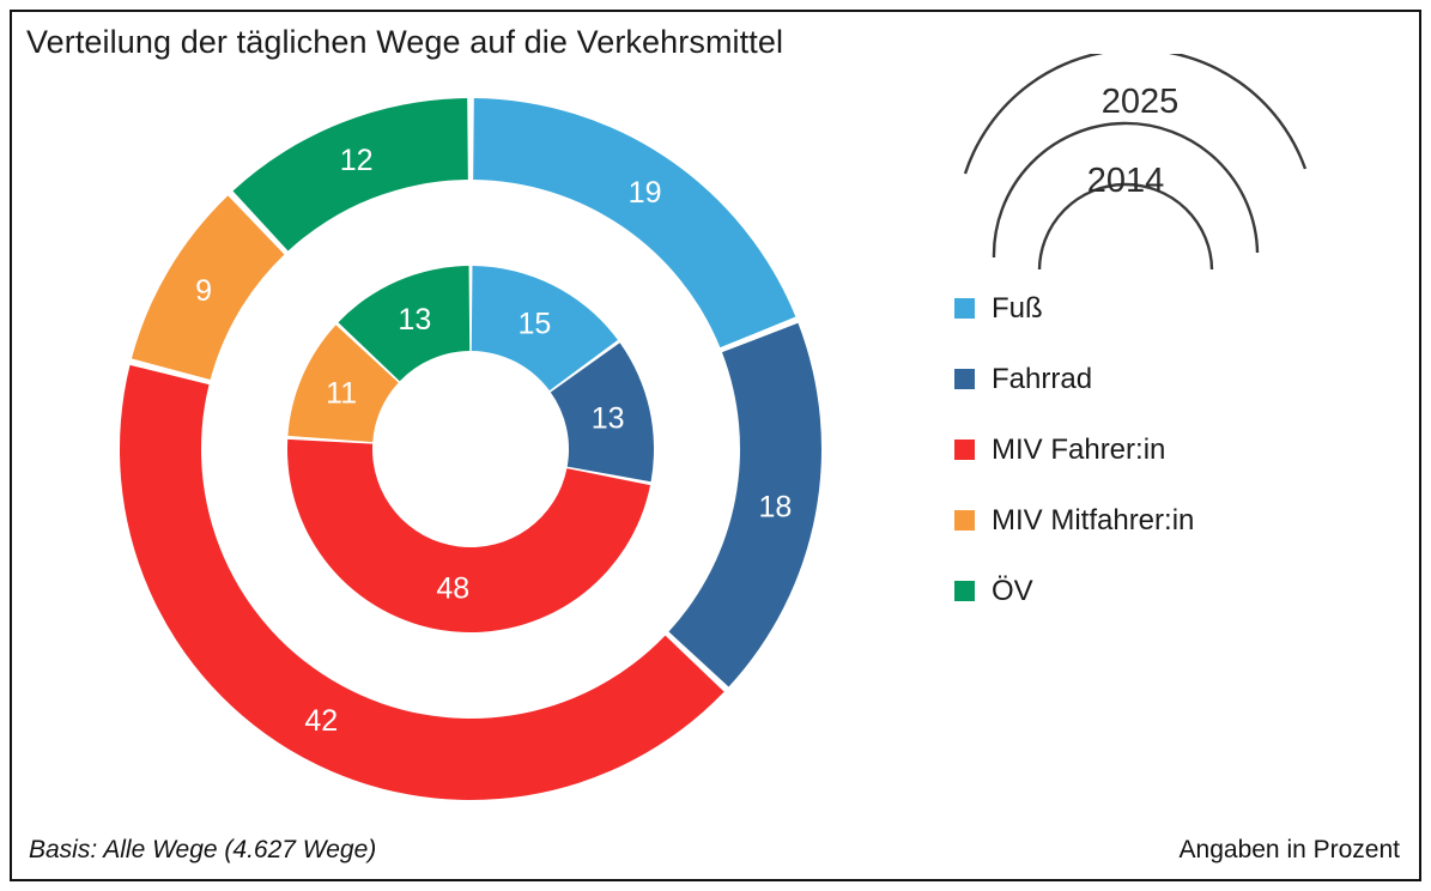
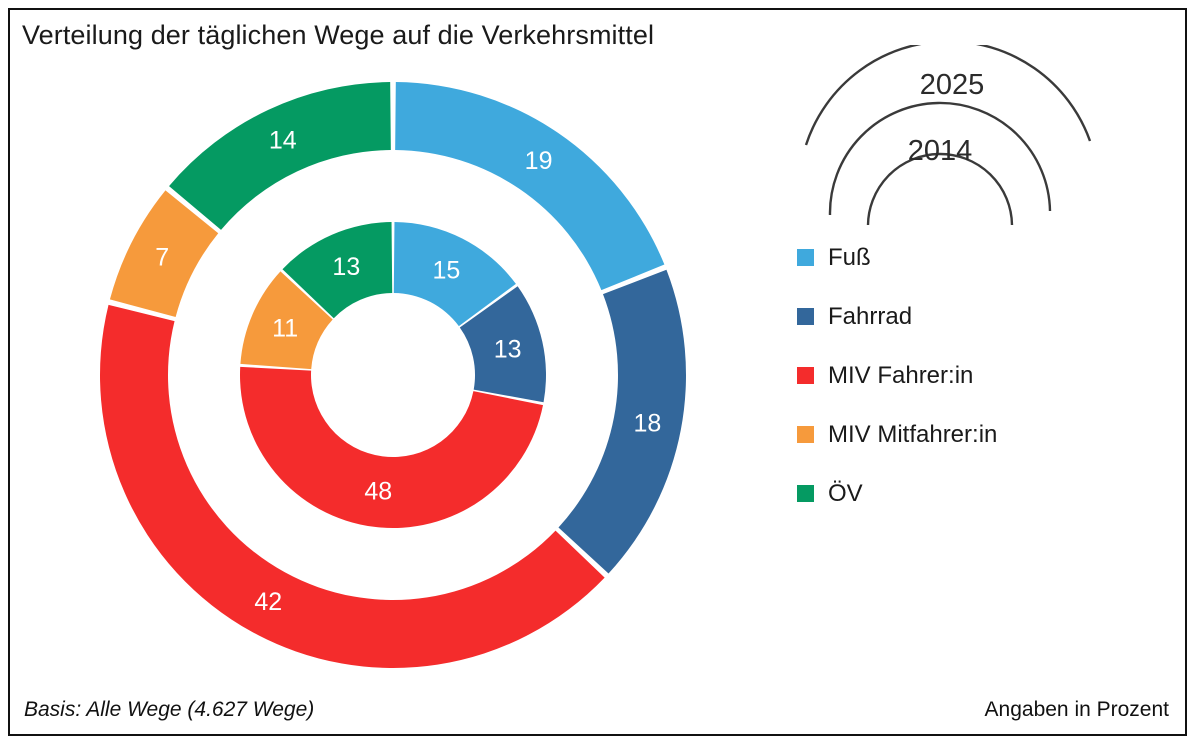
2025/MIV Mitfahrer:in: 9 -> 7
2025/ÖV: 12 -> 14
